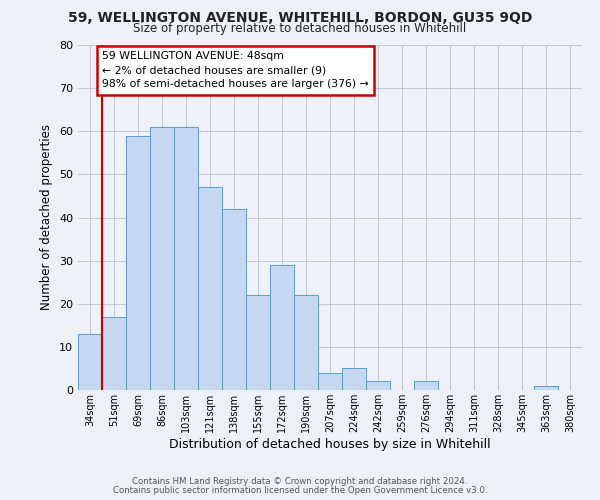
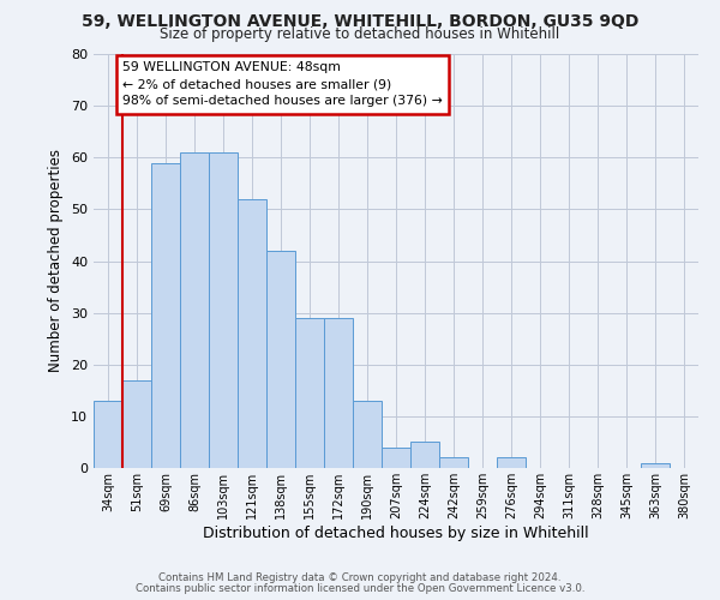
121sqm: 47 -> 52
155sqm: 22 -> 29
190sqm: 22 -> 13
